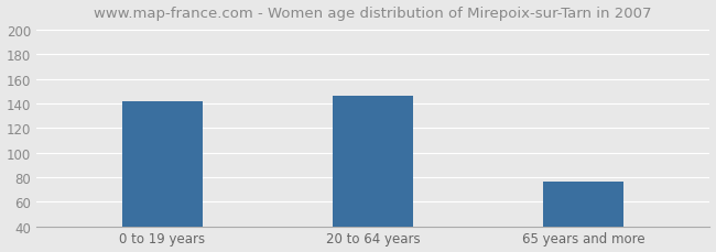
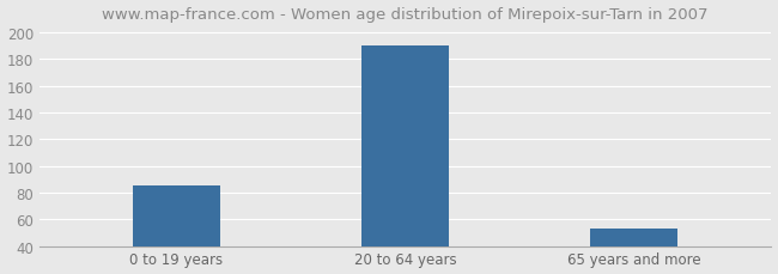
0 to 19 years: 142 -> 85
20 to 64 years: 146 -> 190
65 years and more: 76 -> 53
